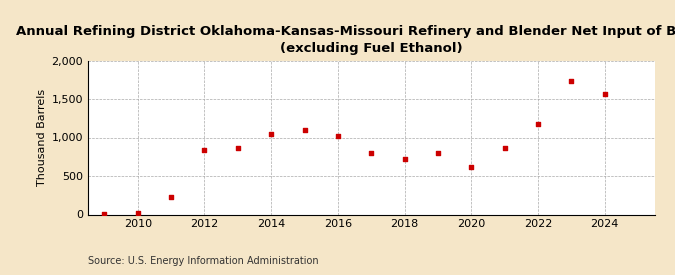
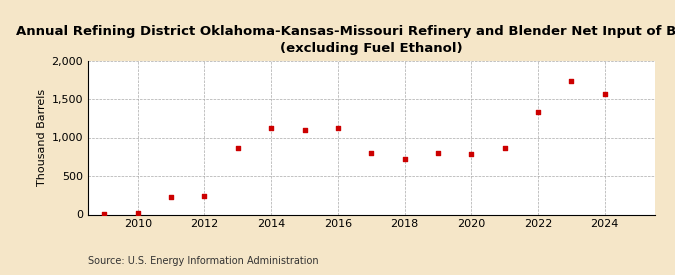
2012: 840 -> 240
2014: 1,040 -> 1,120
2016: 1,020 -> 1,120
2020: 620 -> 790
2022: 1,180 -> 1,330
